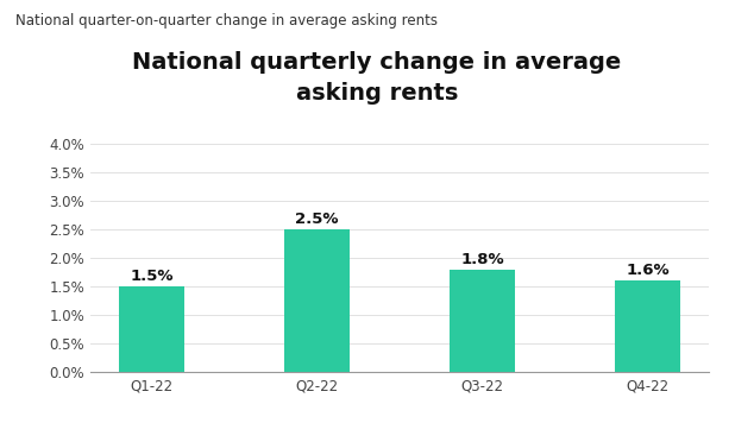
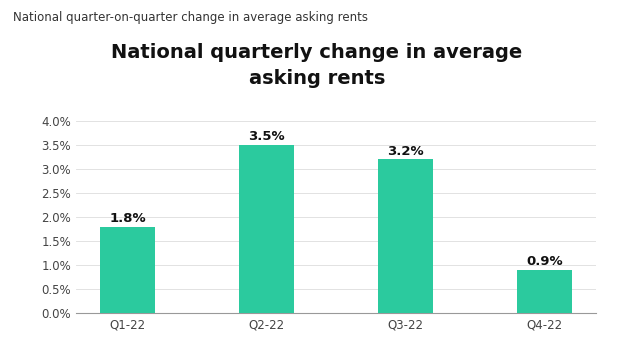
Q1-22: 1.5% -> 1.8%
Q2-22: 2.5% -> 3.5%
Q3-22: 1.8% -> 3.2%
Q4-22: 1.6% -> 0.9%
